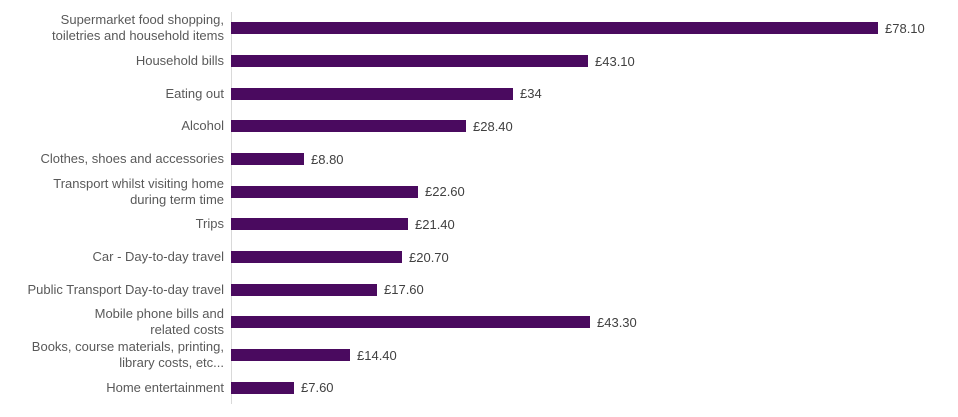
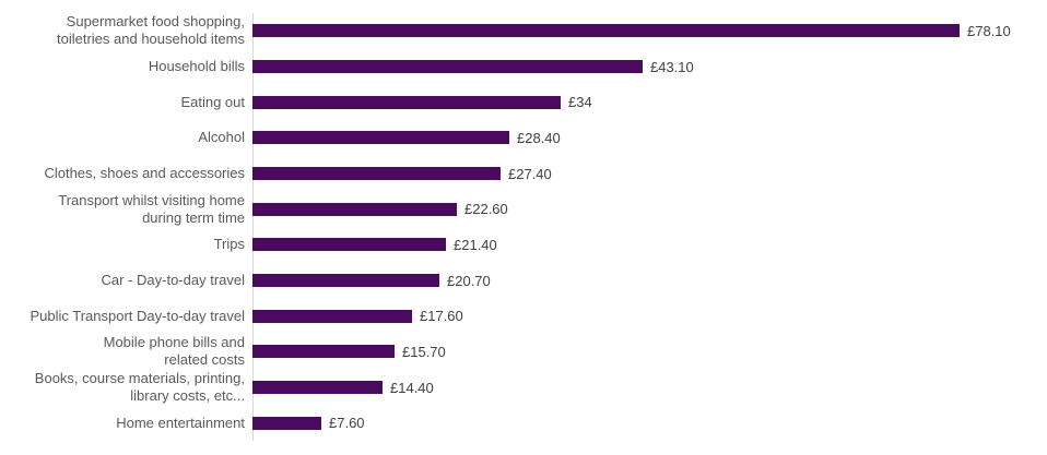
Clothes, shoes and accessories: £8.80 -> £27.40
Mobile phone bills and related costs: £43.30 -> £15.70
